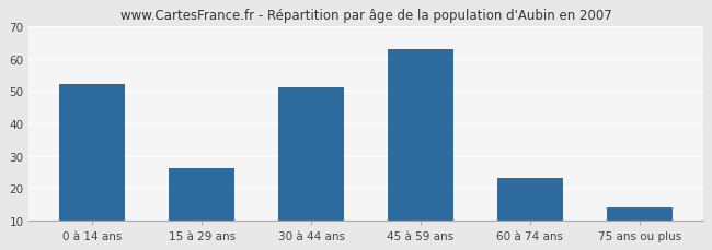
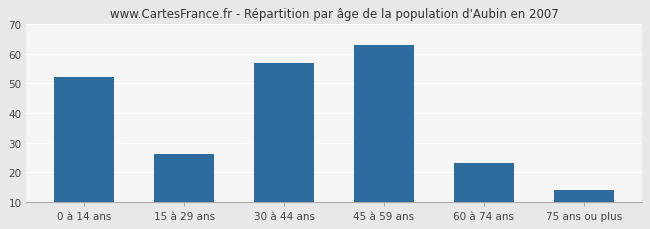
30 à 44 ans: 51 -> 57
